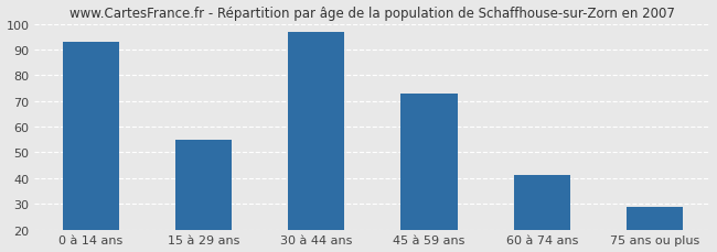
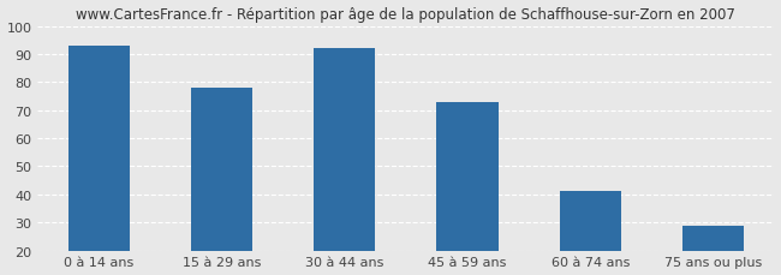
15 à 29 ans: 55 -> 78
30 à 44 ans: 97 -> 92
